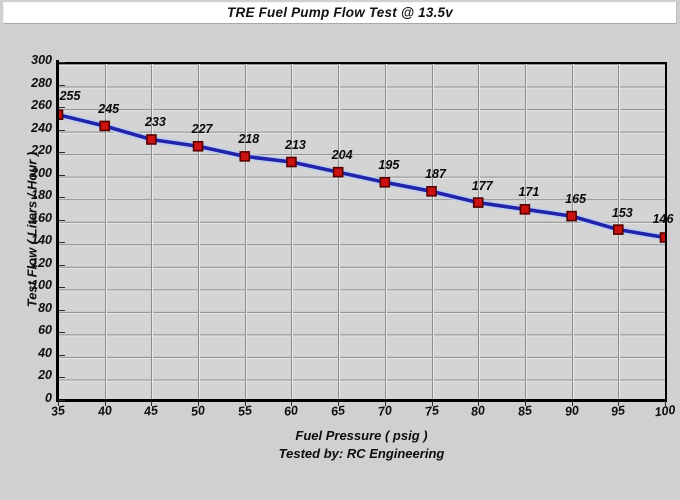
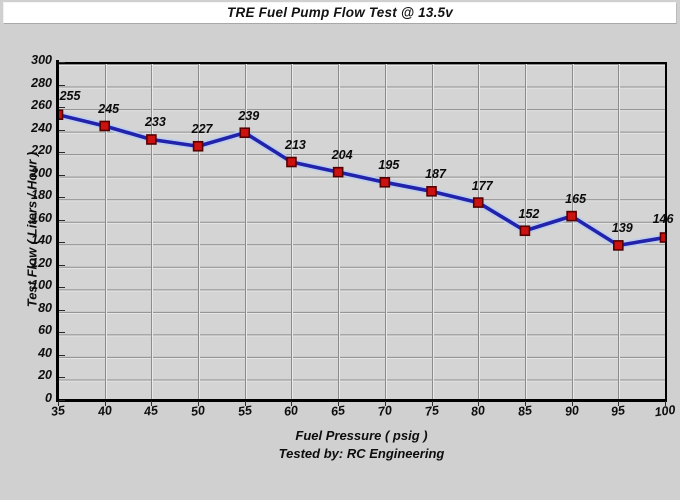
55: 218 -> 239
85: 171 -> 152
95: 153 -> 139
